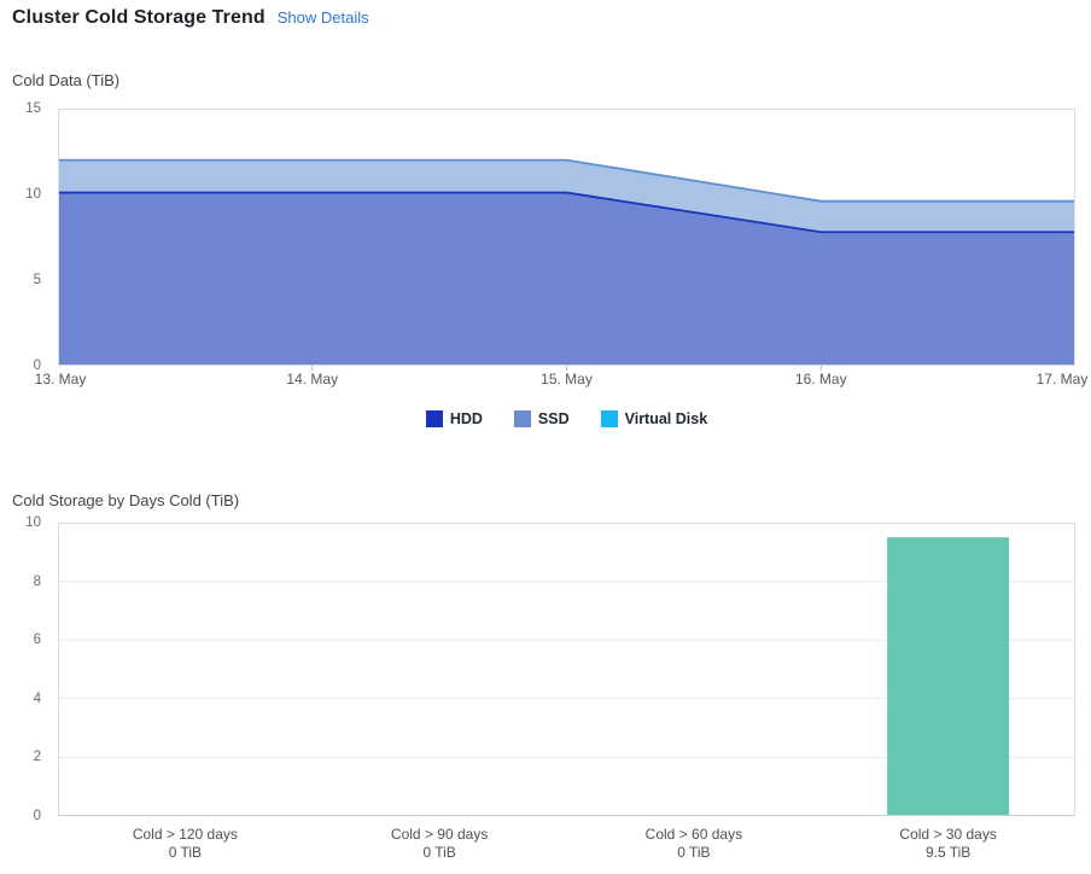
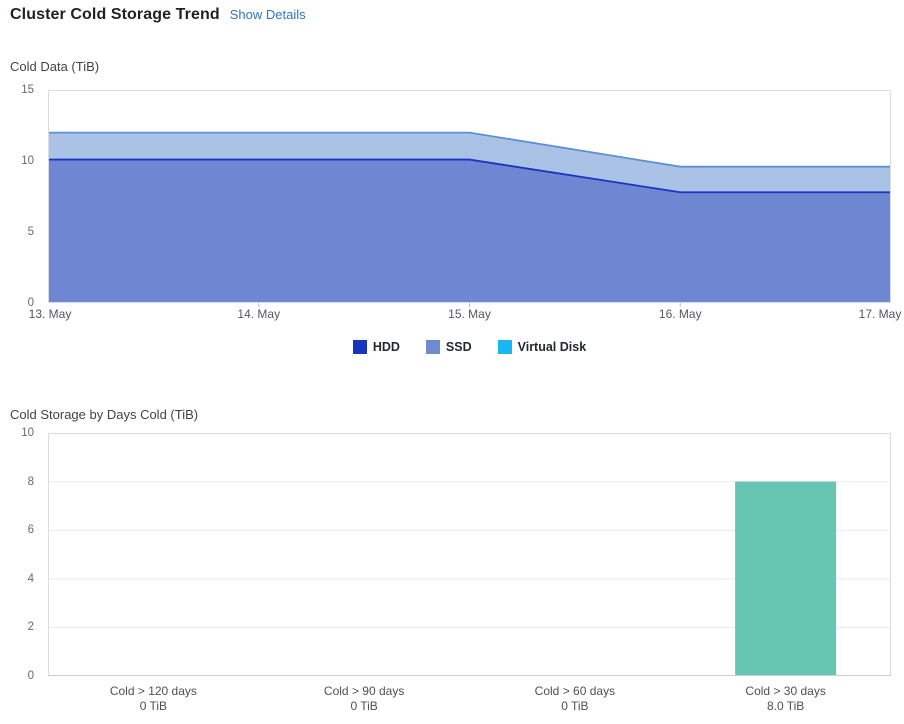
Cold Storage by Days Cold (TiB)/Cold > 30 days: 9.5 -> 8.0
